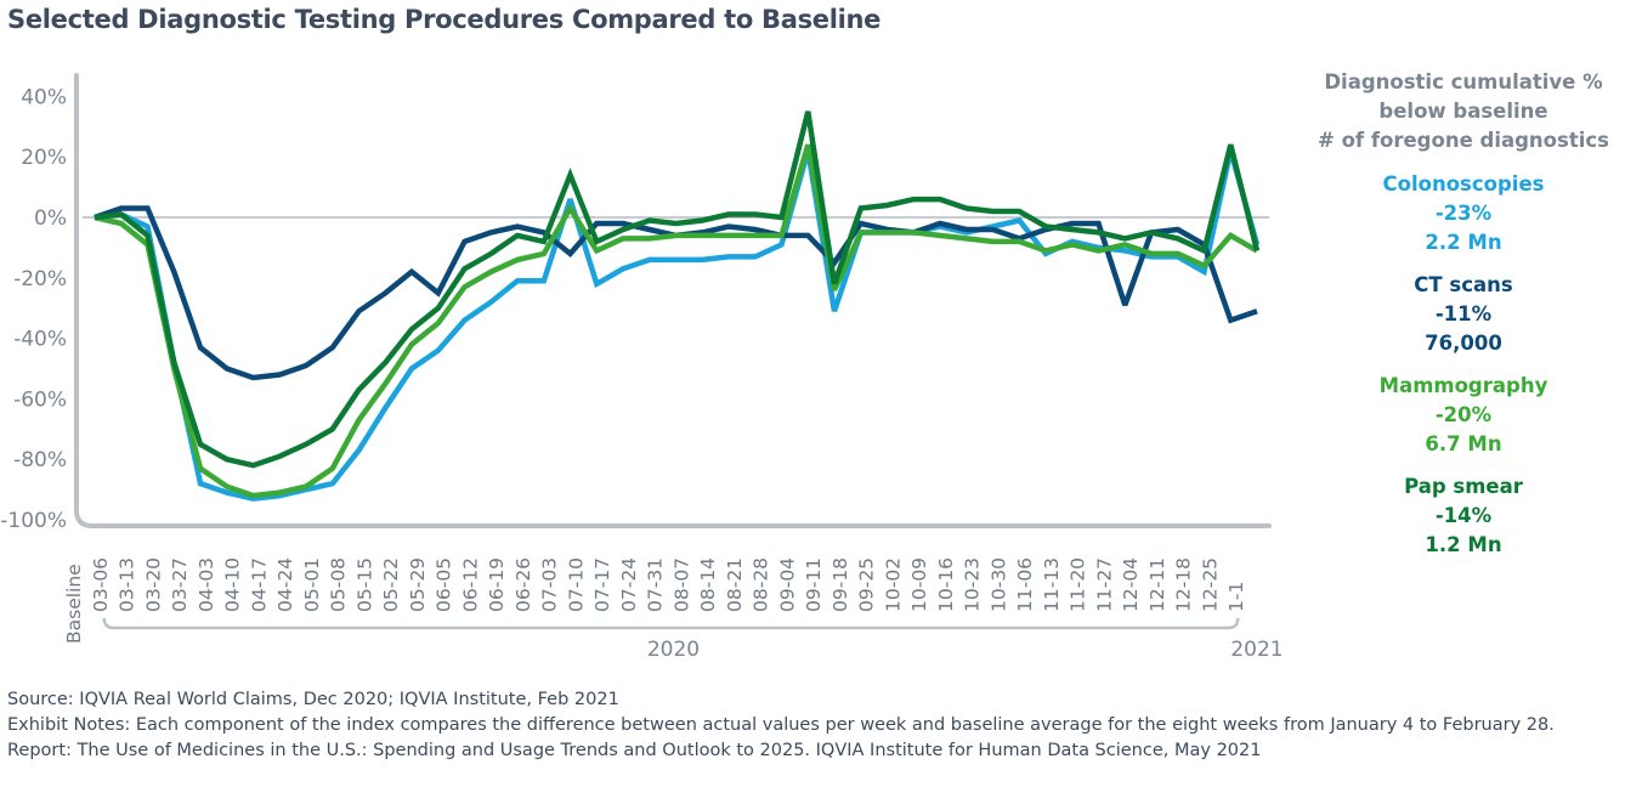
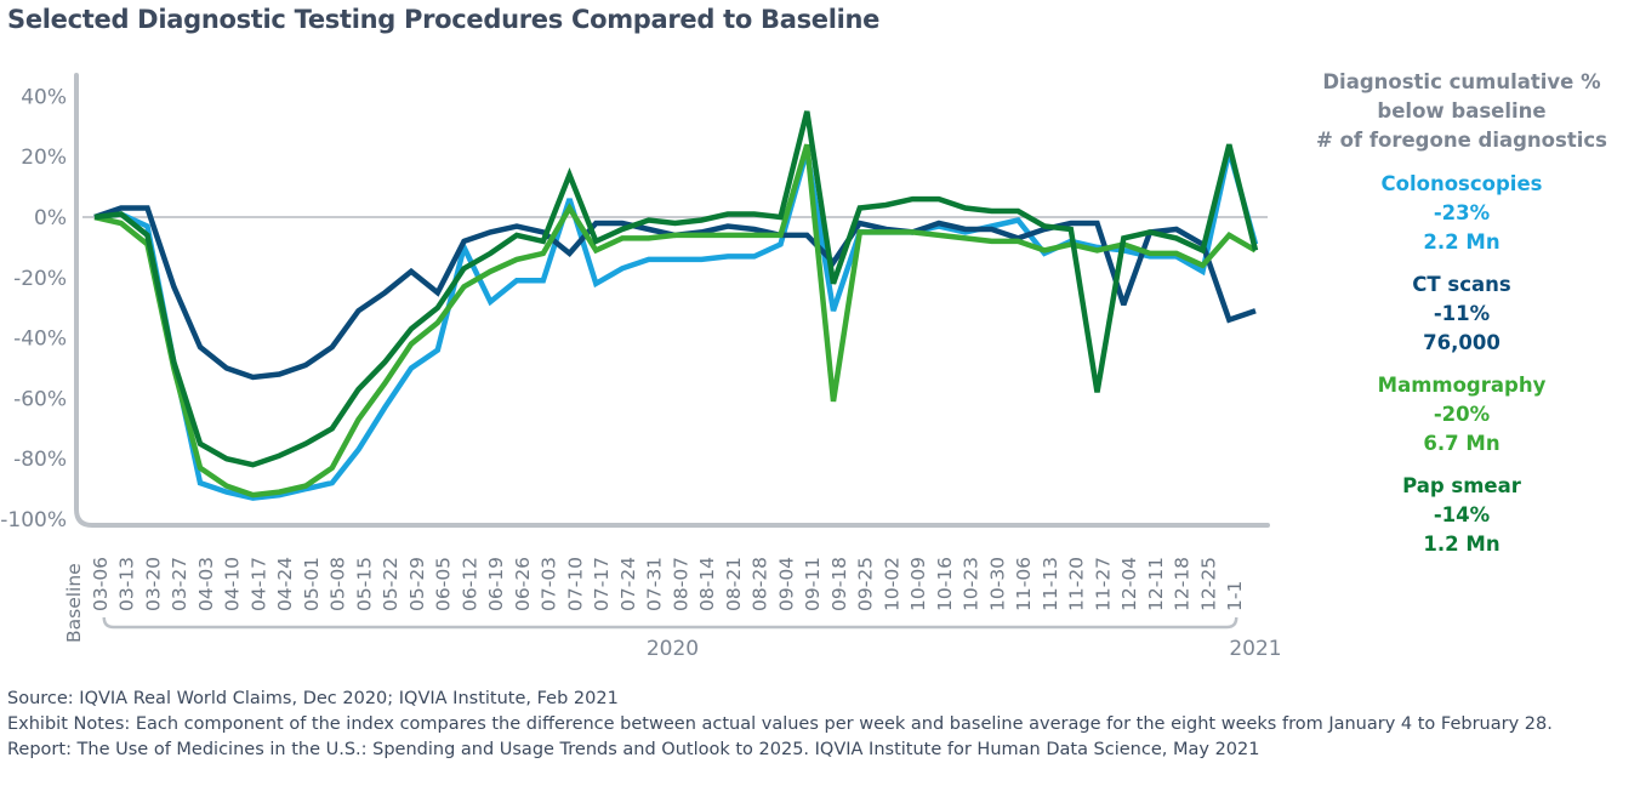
CT scans/03-20: -18% -> -23%
Colonoscopies/06-05: -34% -> -10%
Mammography/09-11: -24% -> -61%
Pap smear/11-20: -5% -> -58%
